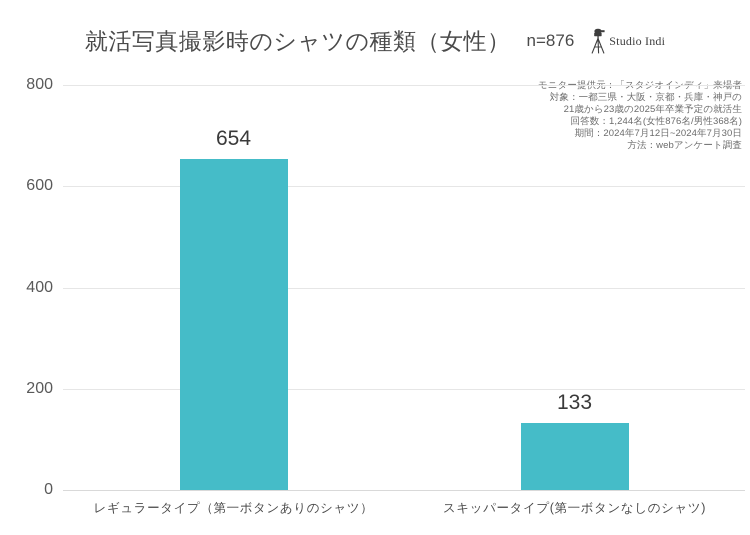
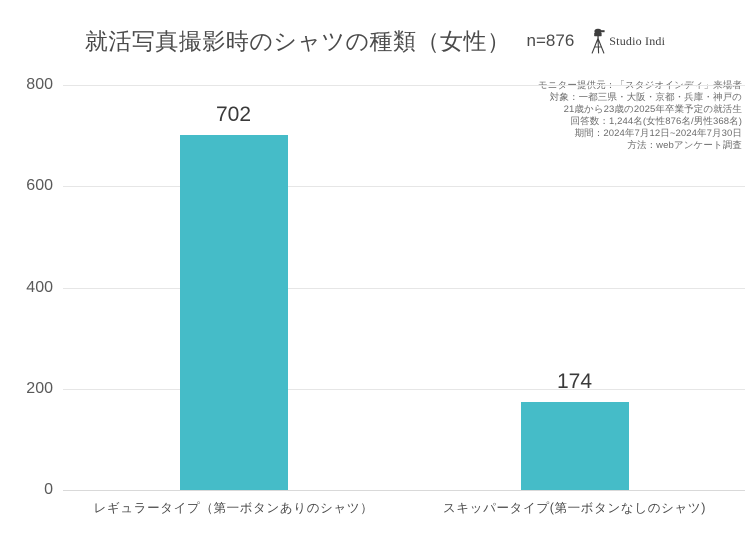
レギュラータイプ（第一ボタンありのシャツ）: 654 -> 702
スキッパータイプ(第一ボタンなしのシャツ): 133 -> 174
